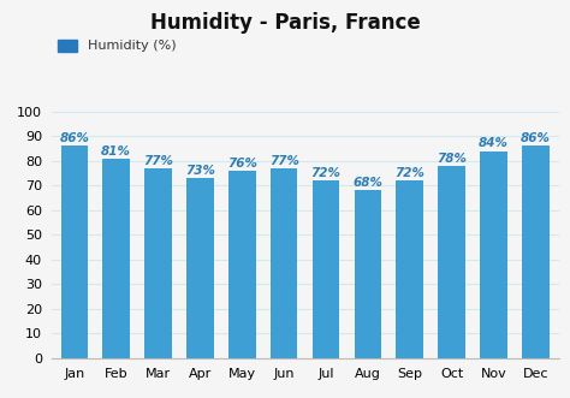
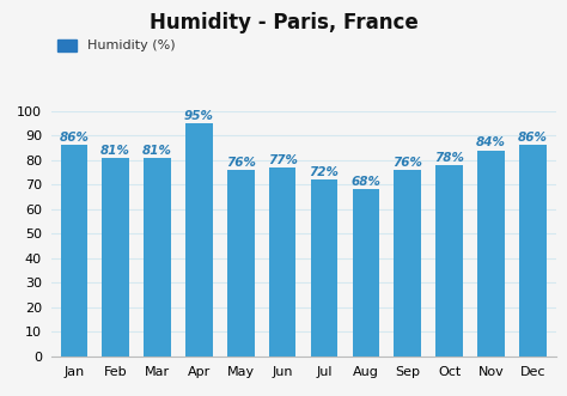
Mar: 77% -> 81%
Apr: 73% -> 95%
Sep: 72% -> 76%
